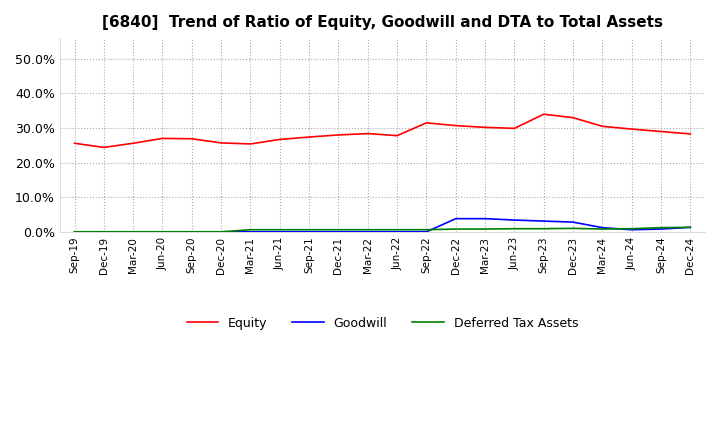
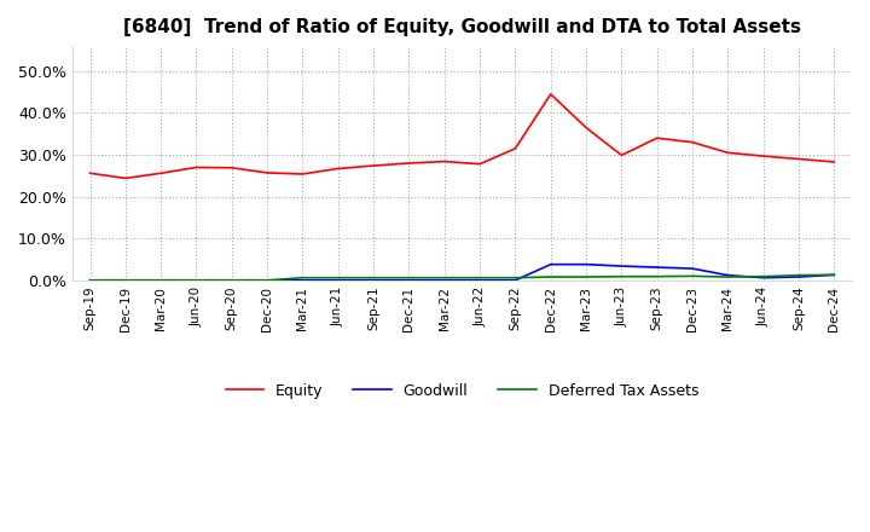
Equity/Dec-22: 30.7% -> 44.5%
Equity/Mar-23: 30.2% -> 36.5%
